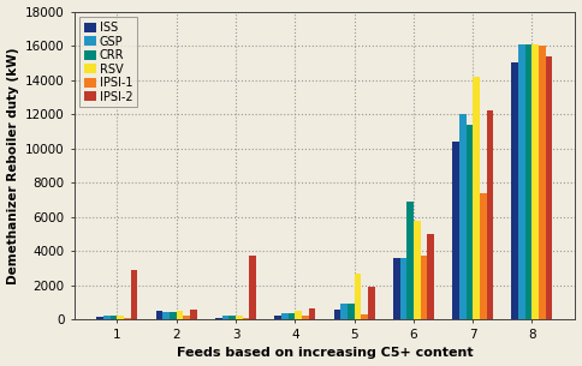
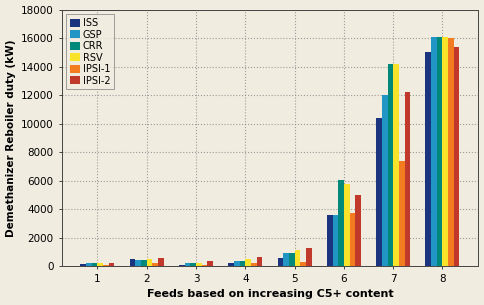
IPSI-2/1: 2900 -> 200
IPSI-2/3: 3700 -> 400
RSV/5: 2700 -> 1200
IPSI-2/5: 1900 -> 1300
CRR/6: 6900 -> 6000
CRR/7: 11400 -> 14200
